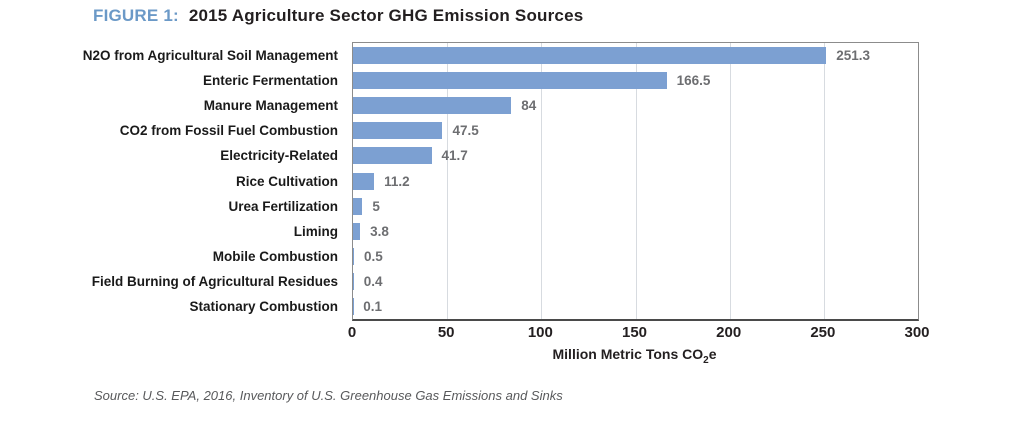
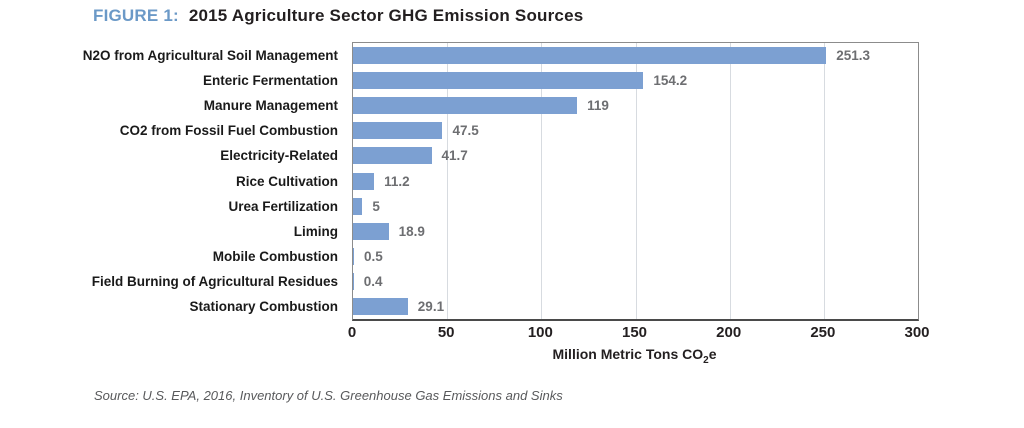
Enteric Fermentation: 166.5 -> 154.2
Manure Management: 84 -> 119
Liming: 3.8 -> 18.9
Stationary Combustion: 0.1 -> 29.1
